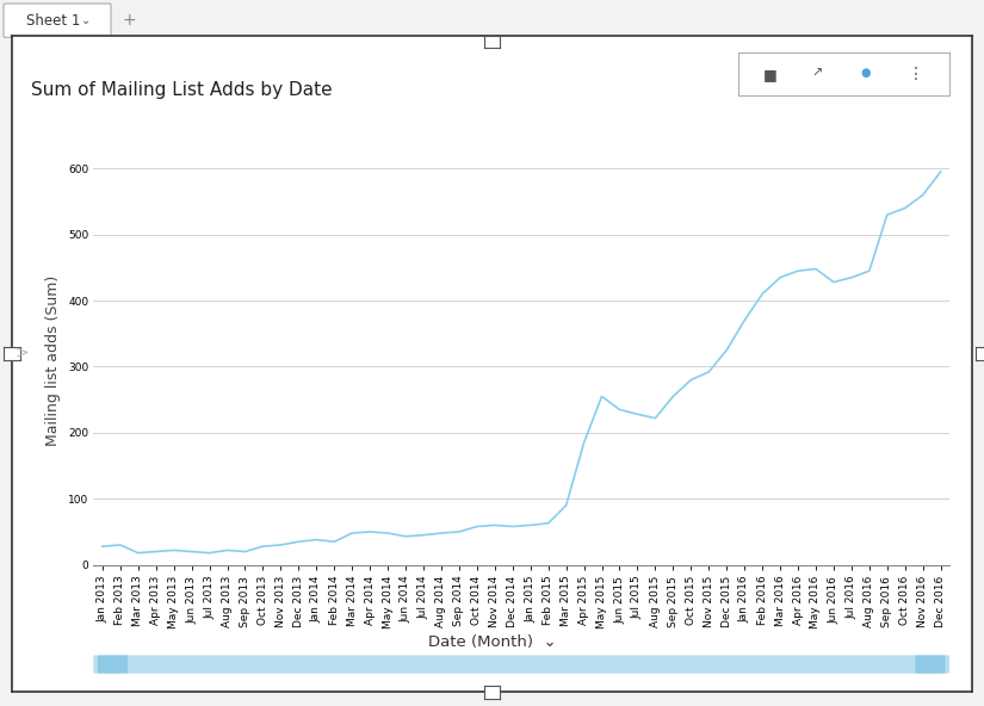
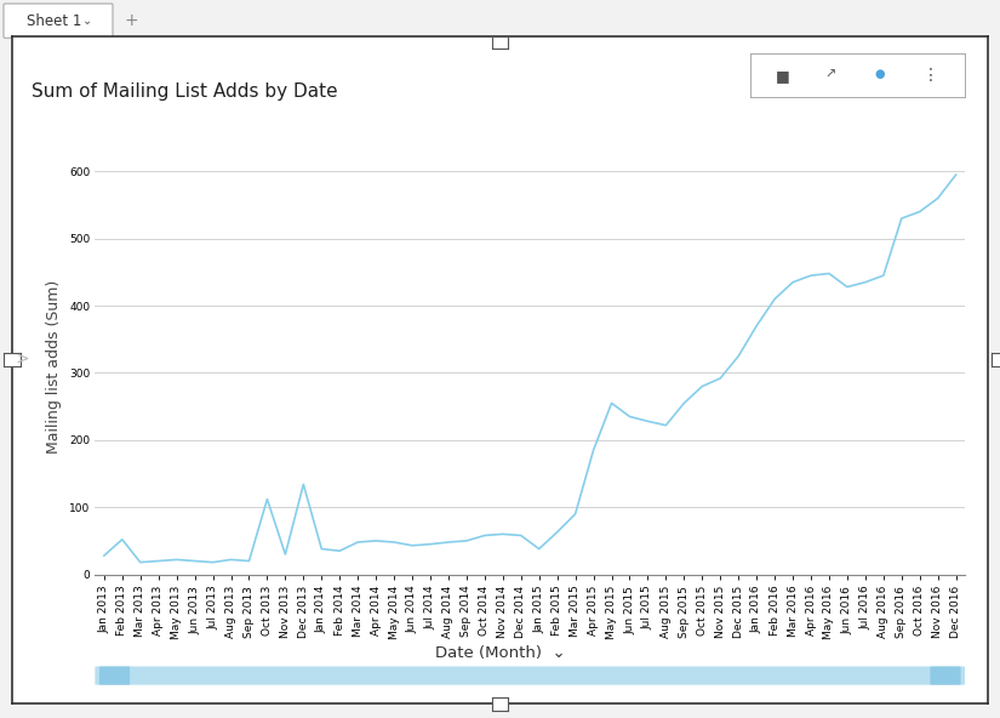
Feb 2013: 30 -> 52
Oct 2013: 28 -> 112
Dec 2013: 35 -> 134
Jan 2015: 60 -> 38
